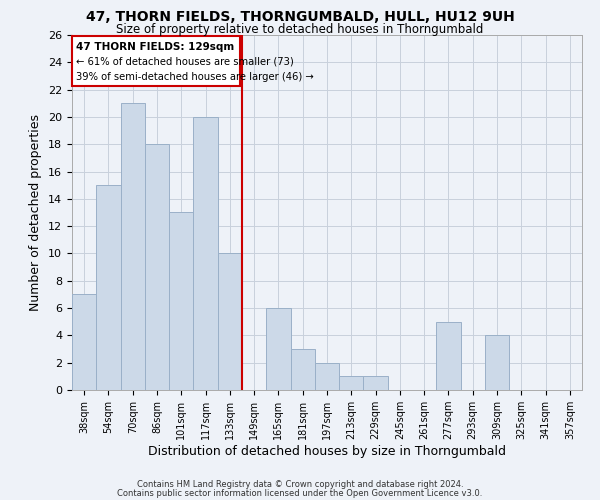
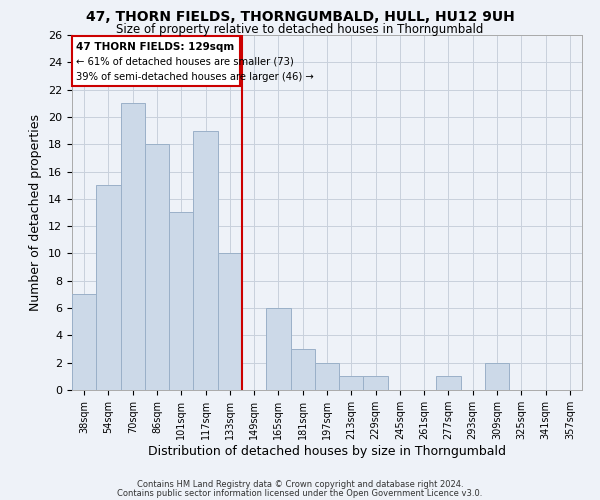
117sqm: 20 -> 19
277sqm: 5 -> 1
309sqm: 4 -> 2
